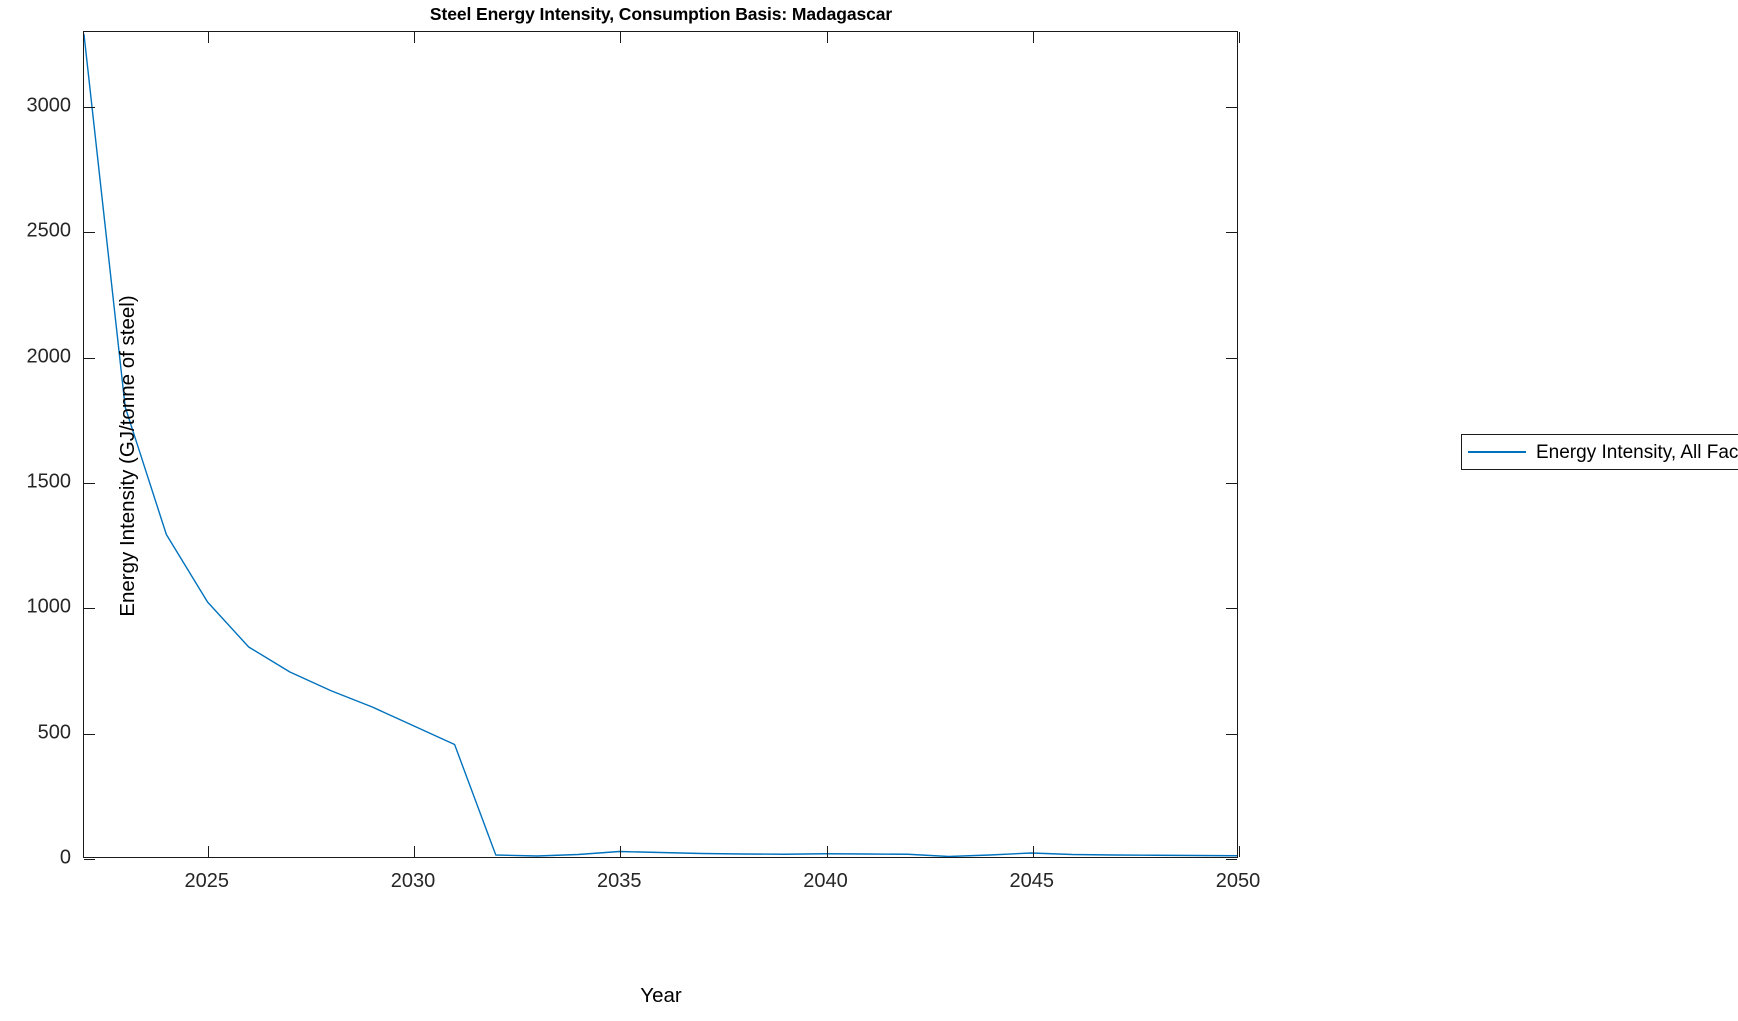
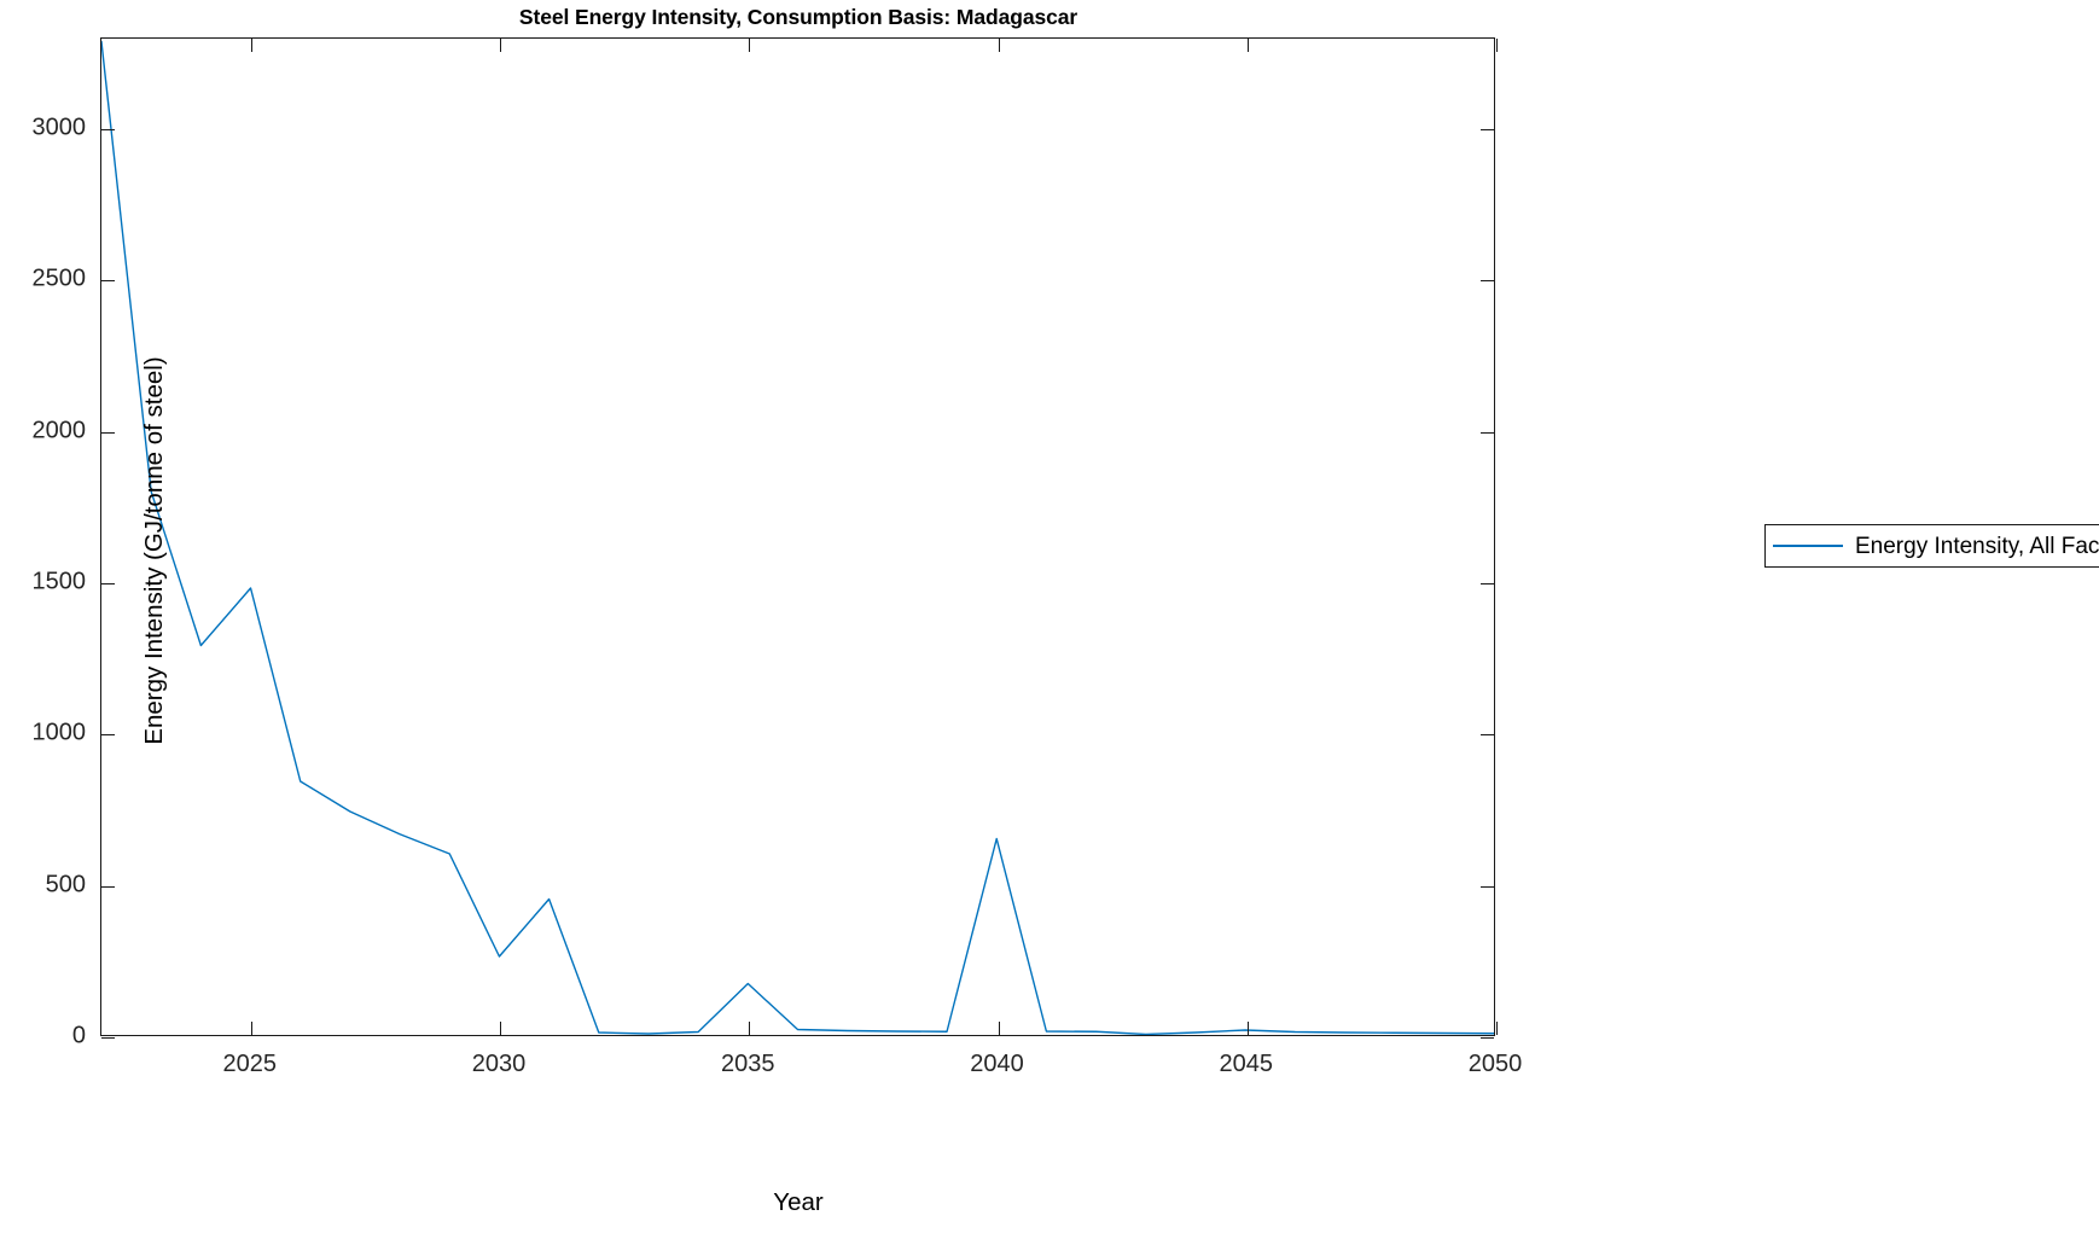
2025: 1020 -> 1480
2030: 520 -> 260
2035: 20 -> 170
2040: 10 -> 650
